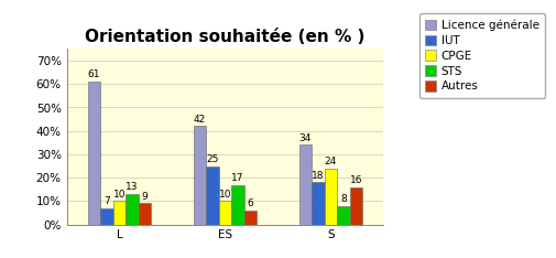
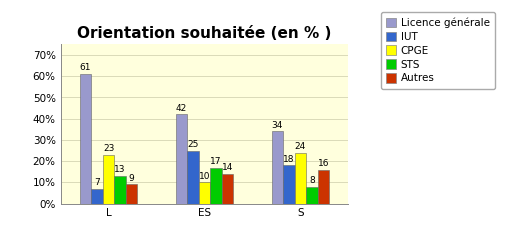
CPGE/L: 10 -> 23
Autres/ES: 6 -> 14
